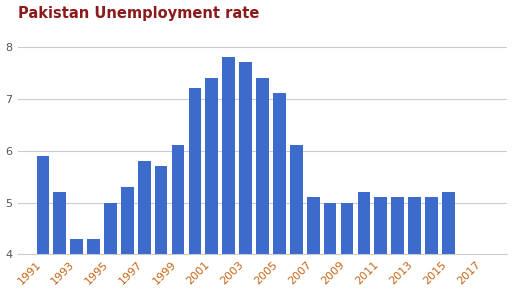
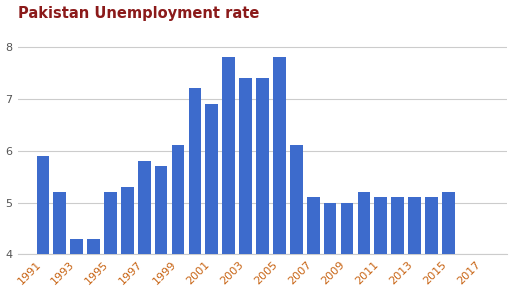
1995: 5.0 -> 5.2
2001: 7.4 -> 6.9
2003: 7.7 -> 7.4
2005: 7.1 -> 7.8
